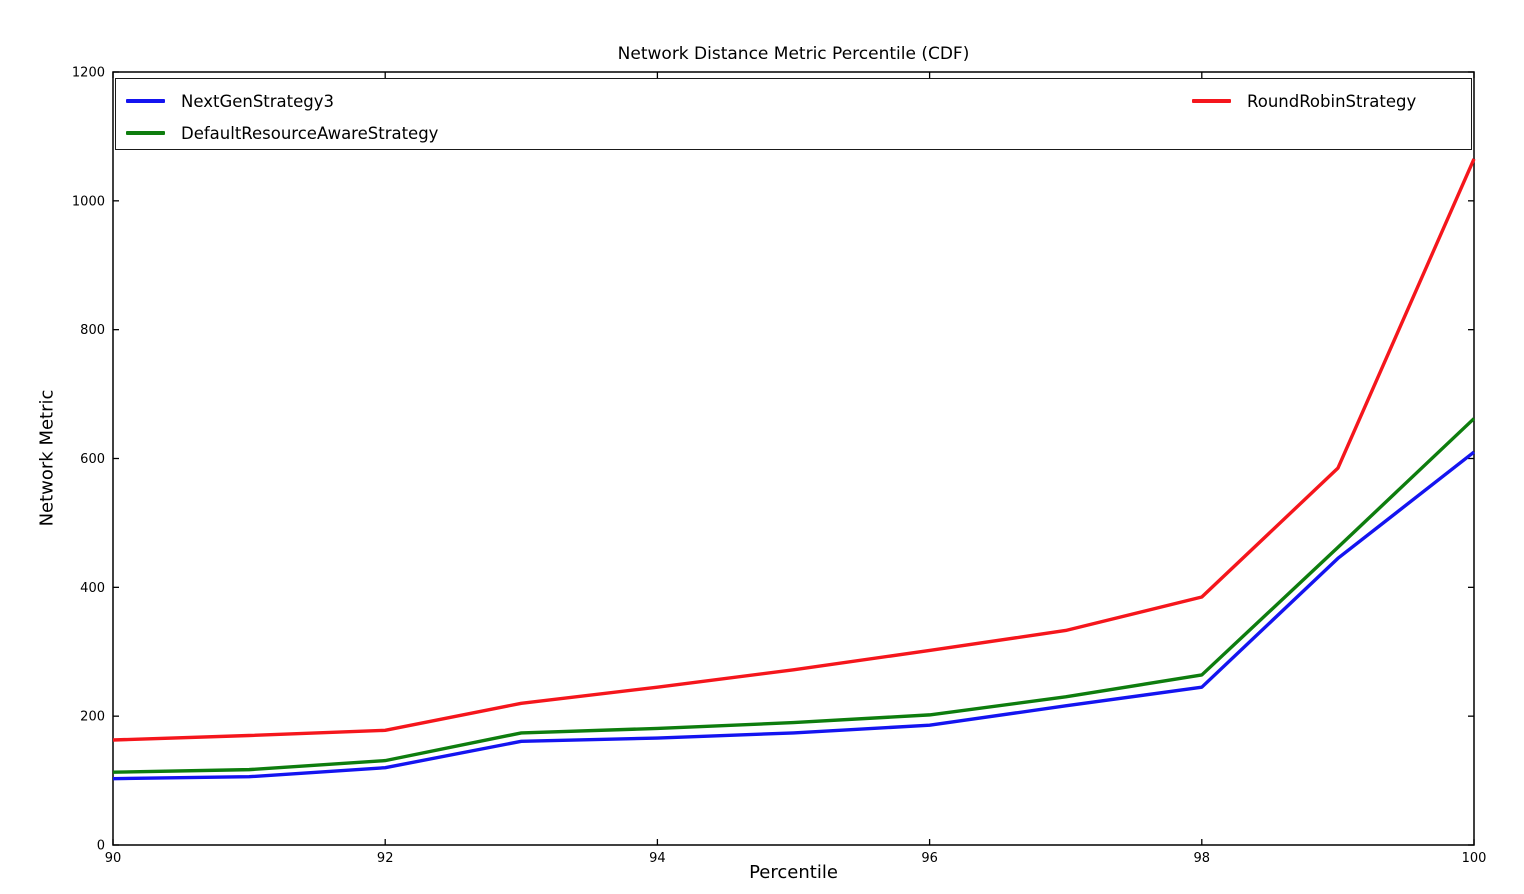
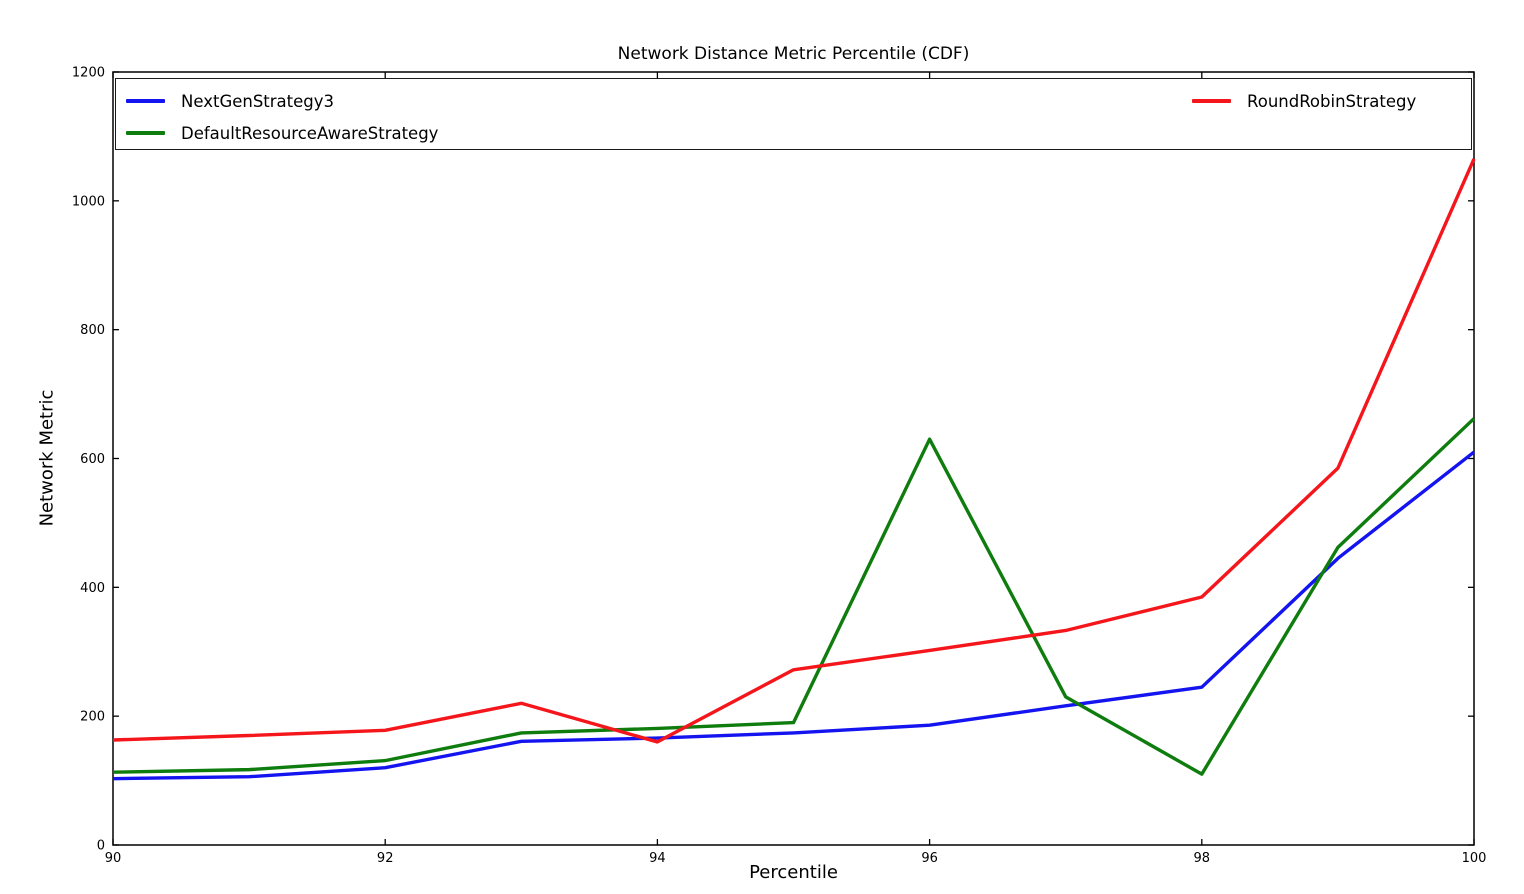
RoundRobinStrategy/94: 240 -> 160
DefaultResourceAwareStrategy/96: 200 -> 630
DefaultResourceAwareStrategy/98: 260 -> 110
